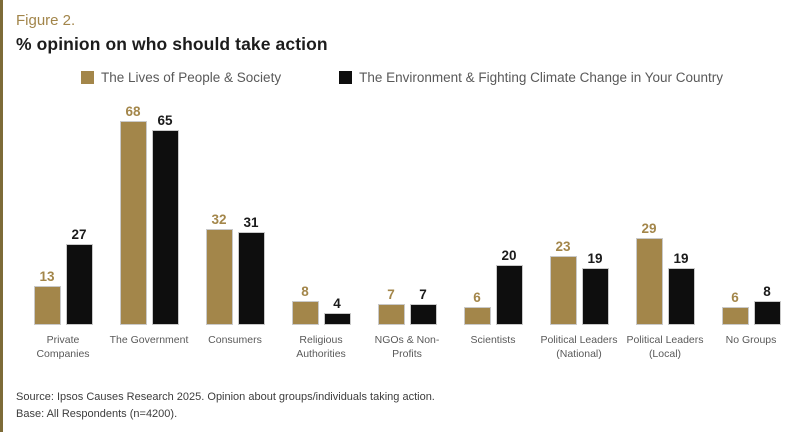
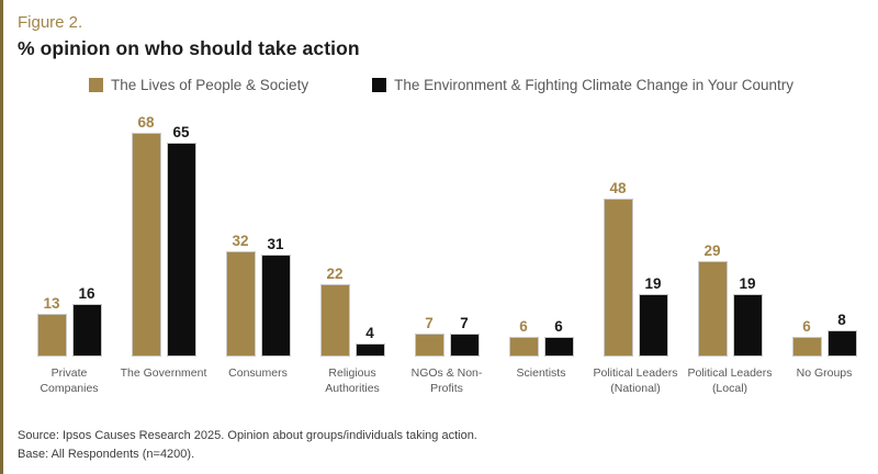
The Environment & Fighting Climate Change in Your Country/Private Companies: 27 -> 16
The Lives of People & Society/Religious Authorities: 8 -> 22
The Environment & Fighting Climate Change in Your Country/Scientists: 20 -> 6
The Lives of People & Society/Political Leaders (National): 23 -> 48
